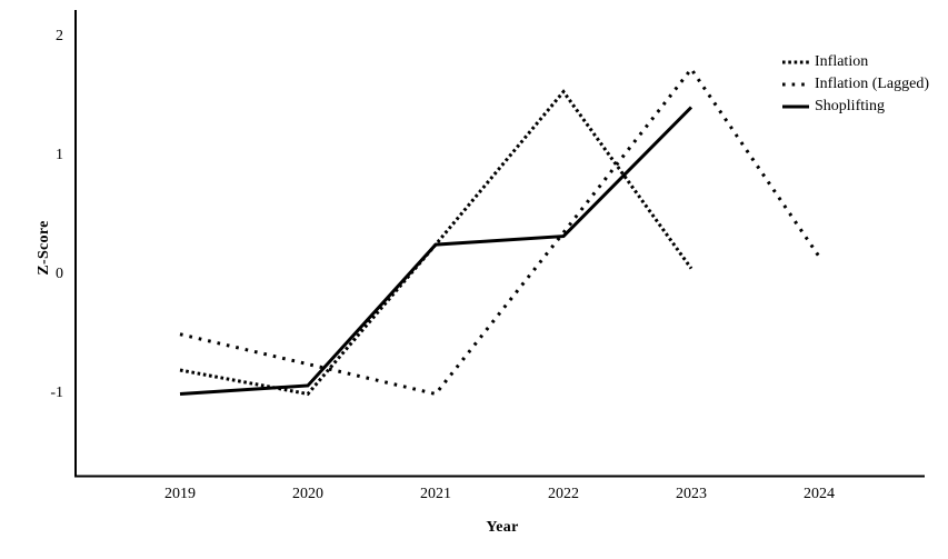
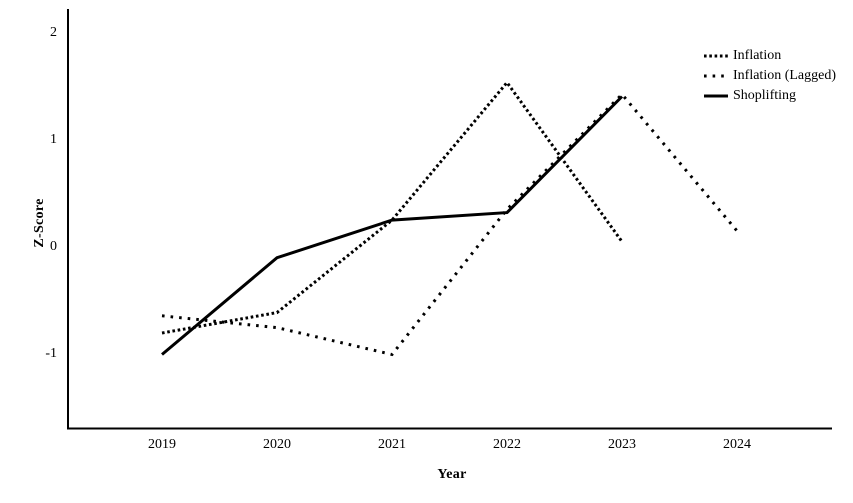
Inflation (Lagged)/2019: -0.50 -> -0.64
Inflation/2020: -1.00 -> -0.61
Shoplifting/2020: -0.93 -> -0.10
Inflation (Lagged)/2023: 1.72 -> 1.42
